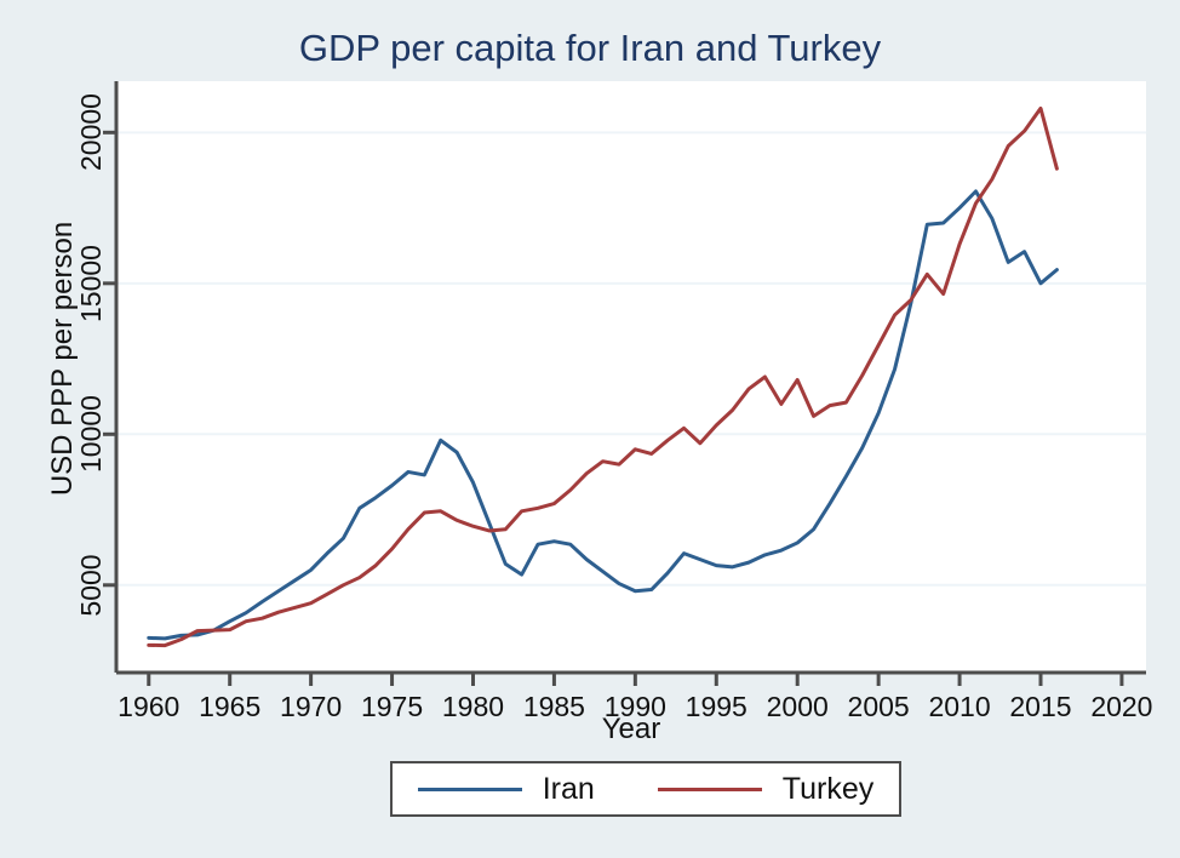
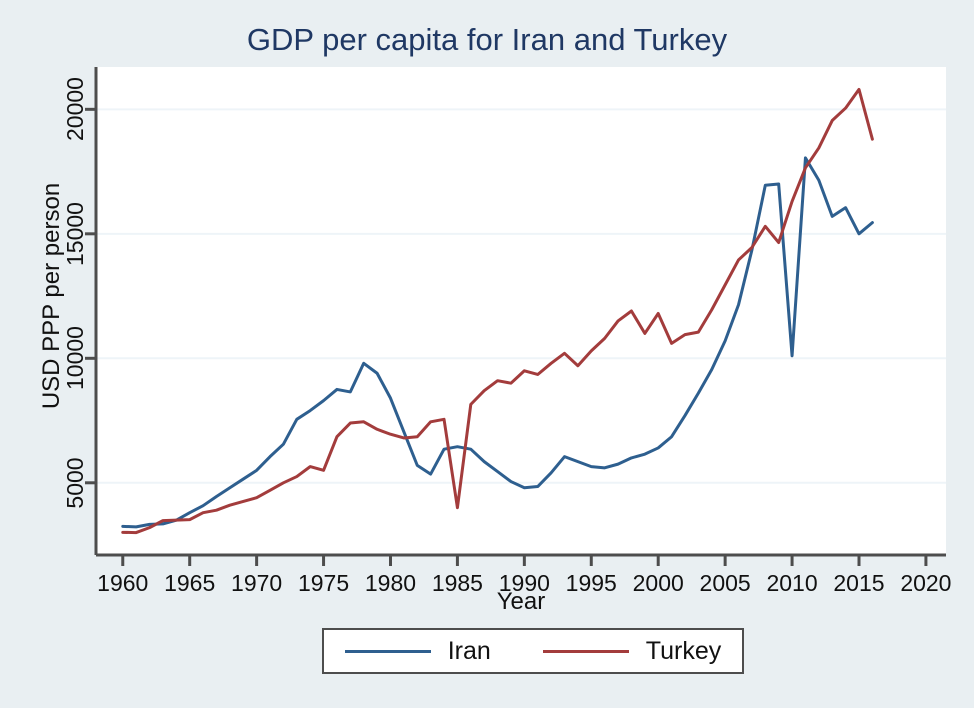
Turkey/1975: 6200 -> 5500
Turkey/1985: 7700 -> 4000
Iran/2010: 17500 -> 10100
